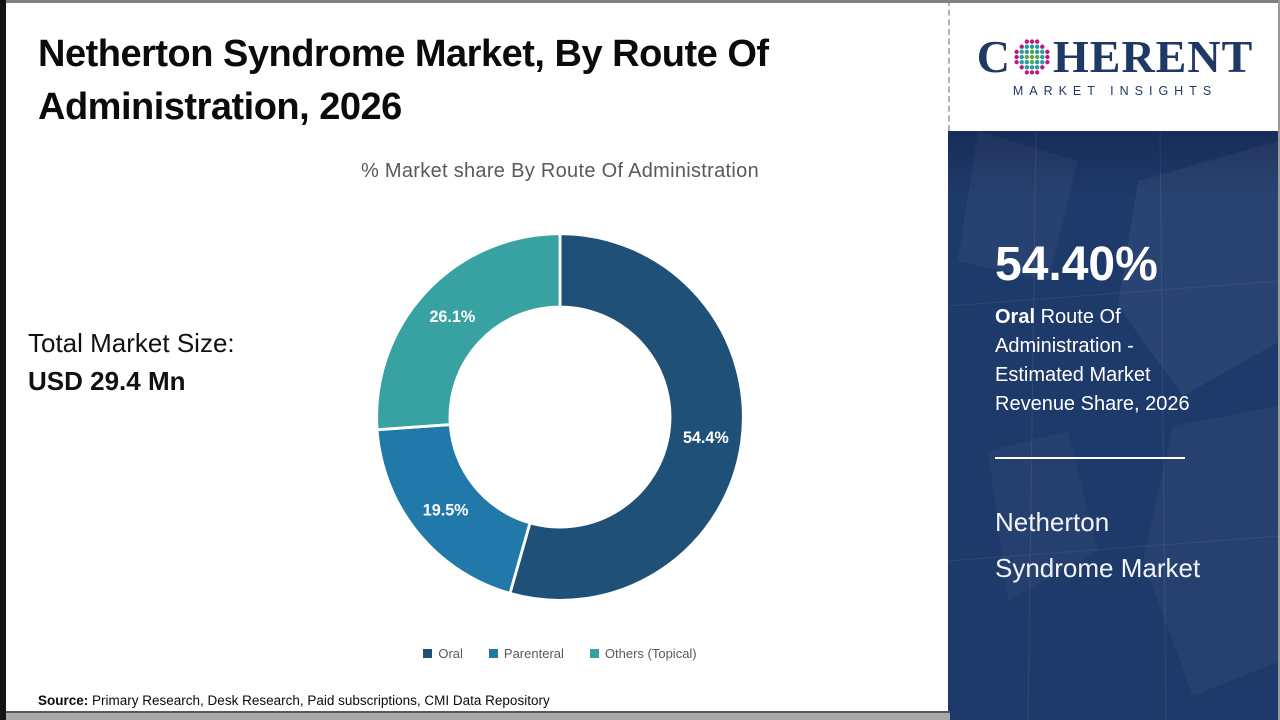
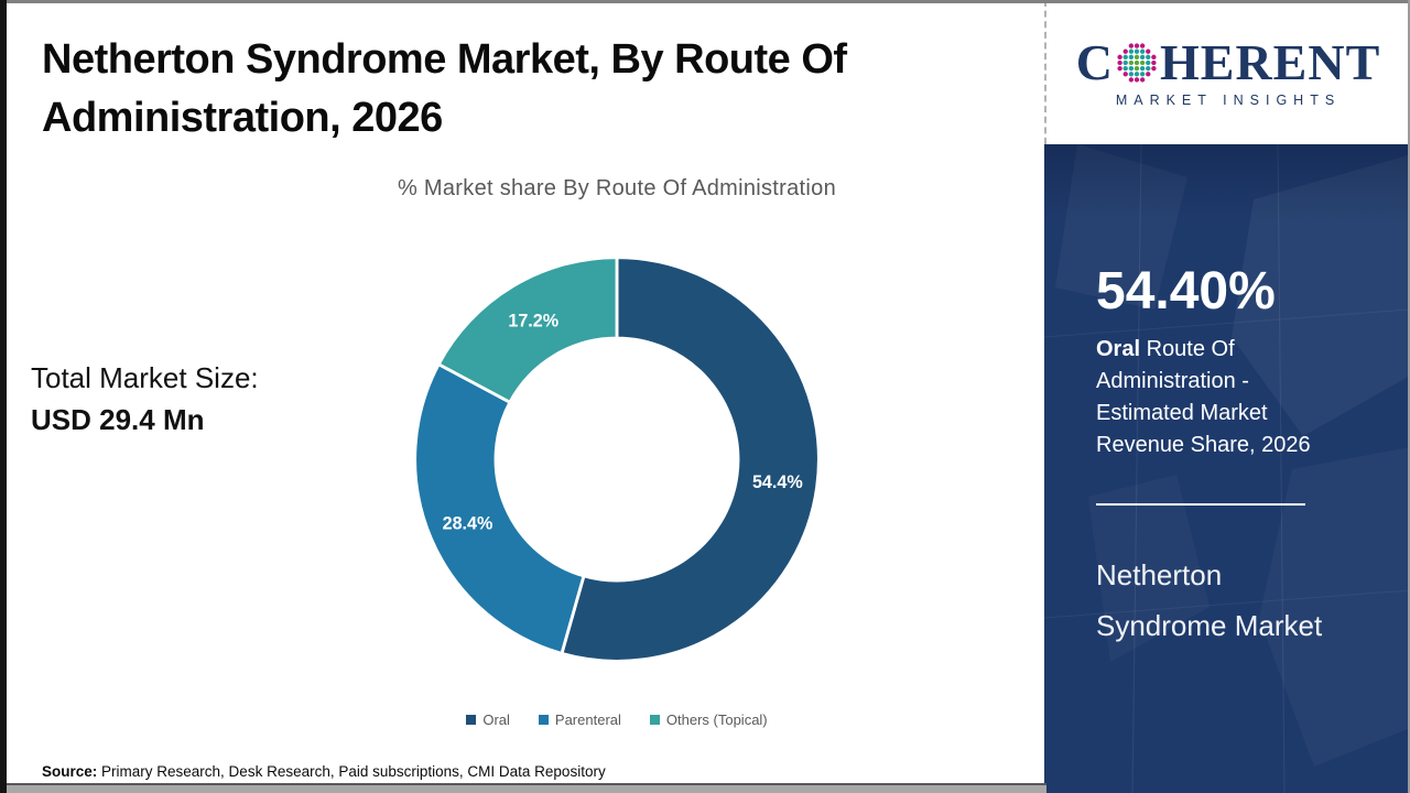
Parenteral: 19.5% -> 28.4%
Others (Topical): 26.1% -> 17.2%
